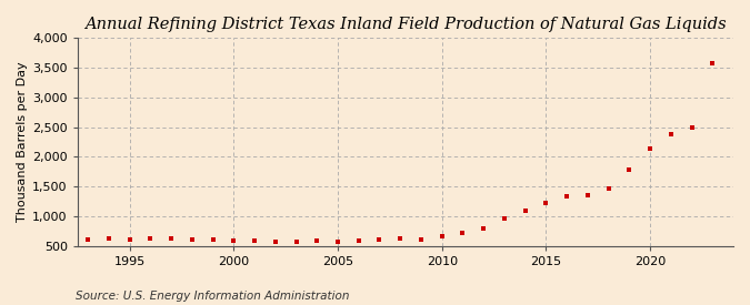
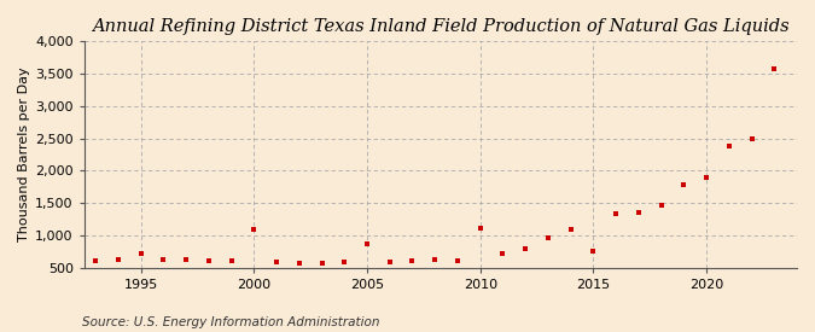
1995: 620 -> 720
2000: 590 -> 1,100
2005: 580 -> 860
2010: 660 -> 1,120
2015: 1,230 -> 760
2020: 2,130 -> 1,900
